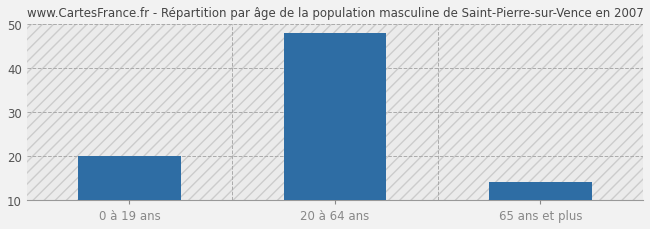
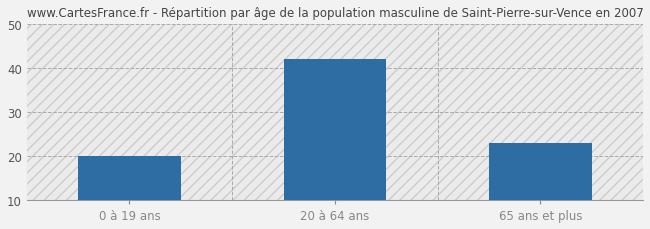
20 à 64 ans: 48 -> 42
65 ans et plus: 14 -> 23
